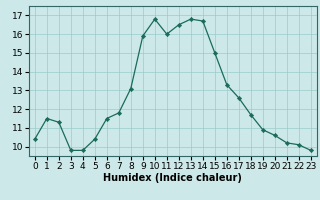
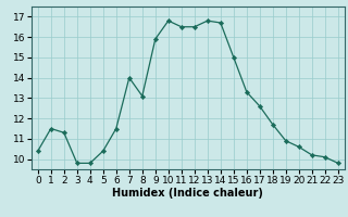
7: 11.8 -> 14.0
11: 16.0 -> 16.5
